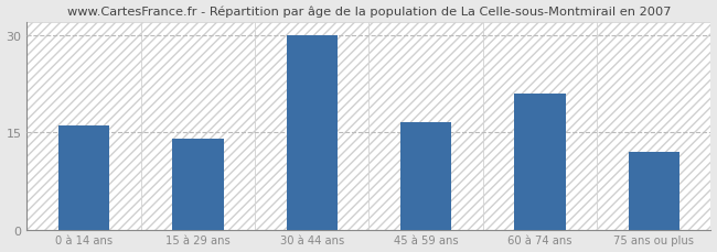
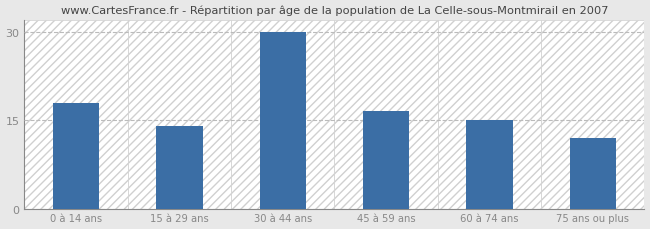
0 à 14 ans: 16.0 -> 18.0
60 à 74 ans: 21.0 -> 15.0
